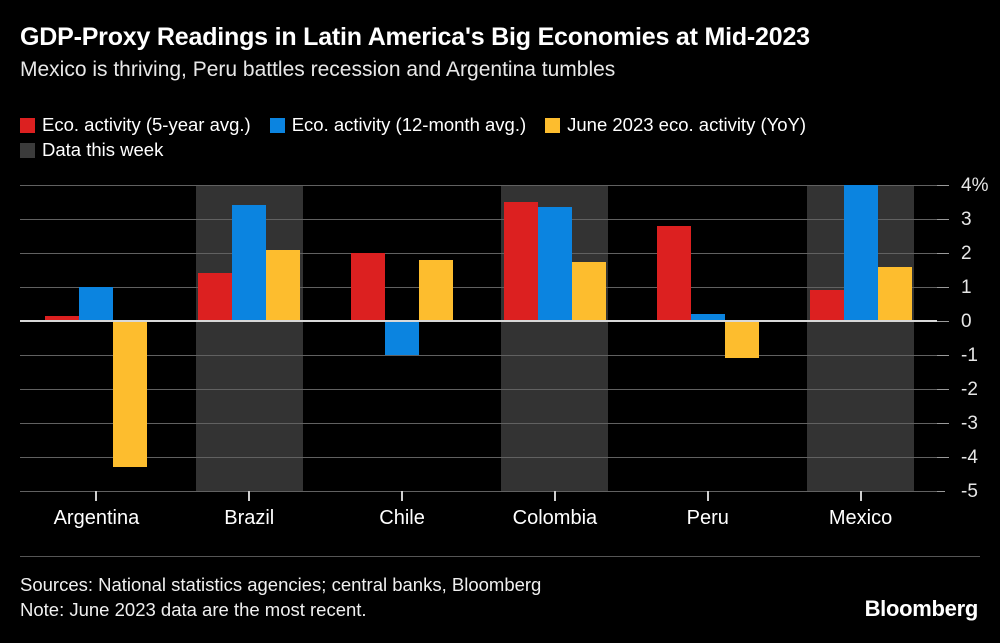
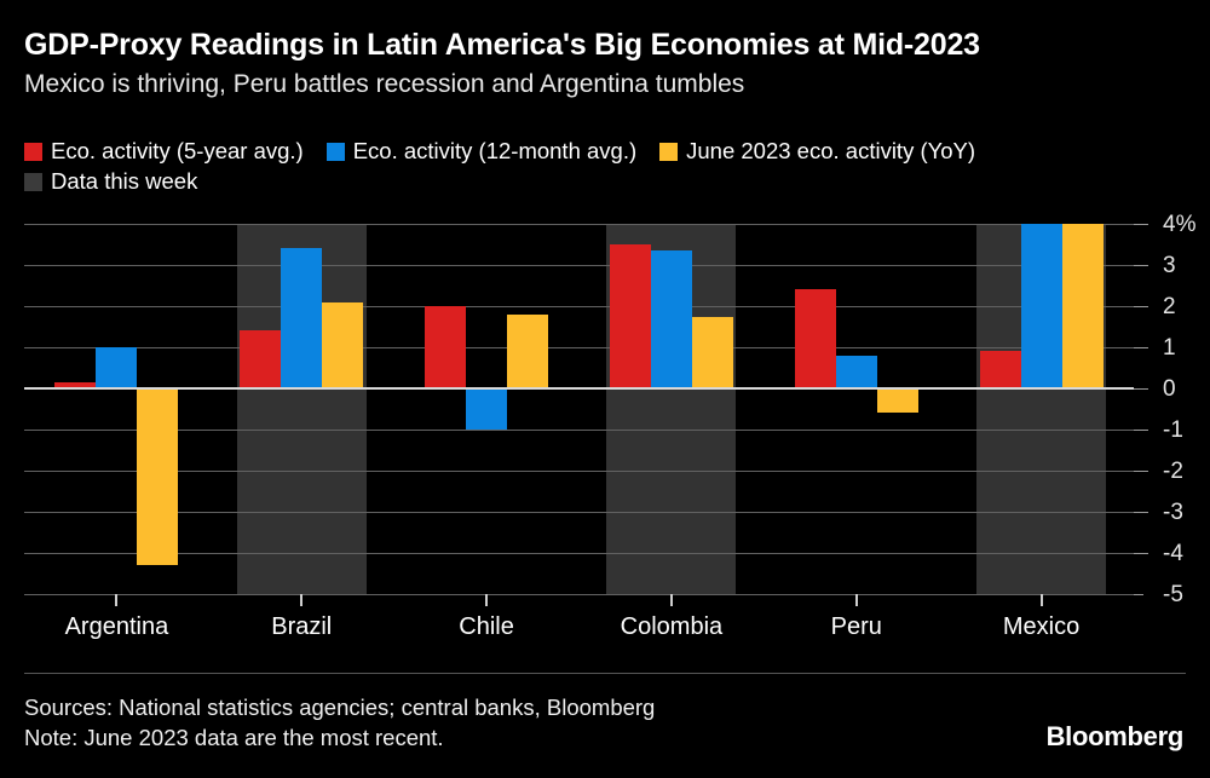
Eco. activity (5-year avg.)/Peru: 2.8% -> 2.4%
Eco. activity (12-month avg.)/Peru: 0.2% -> 0.8%
June 2023 eco. activity (YoY)/Peru: -1.1% -> -0.6%
June 2023 eco. activity (YoY)/Mexico: 1.6% -> 4.0%
